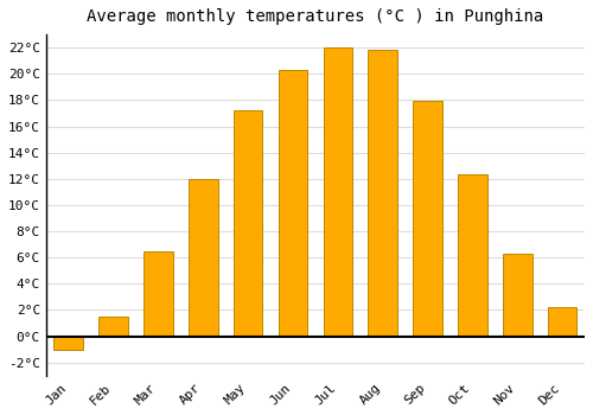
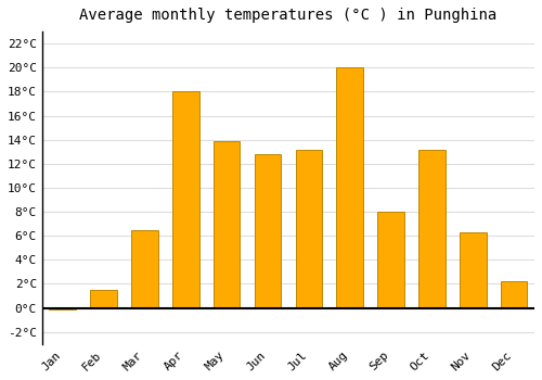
Jan: -1.0°C -> -0.1°C
Apr: 12.0°C -> 18.0°C
May: 17.2°C -> 13.9°C
Jun: 20.3°C -> 12.8°C
Jul: 22.0°C -> 13.2°C
Aug: 21.8°C -> 20.0°C
Sep: 17.9°C -> 8.0°C
Oct: 12.3°C -> 13.2°C
